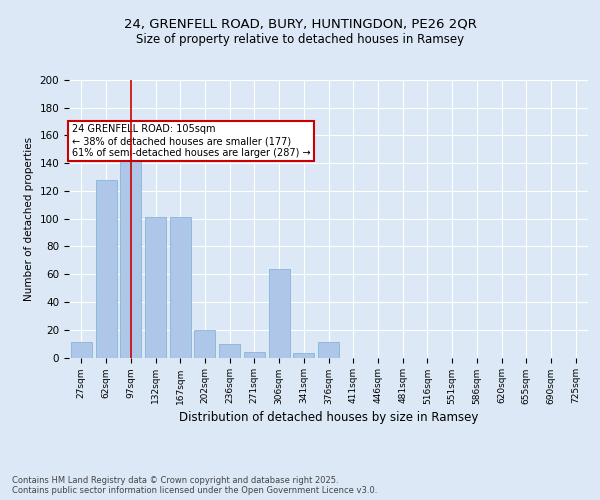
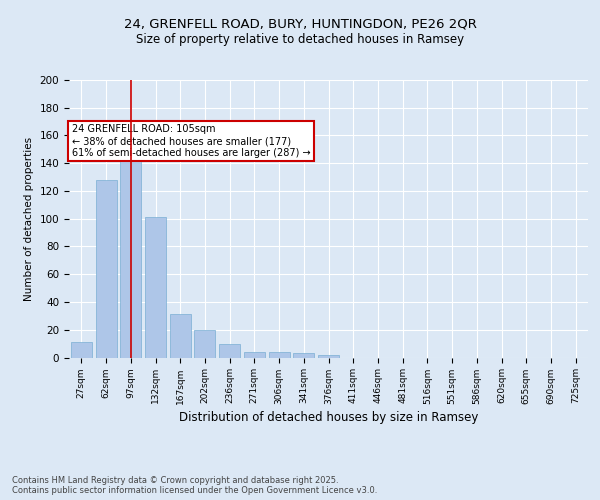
167sqm: 101 -> 31
306sqm: 64 -> 4
376sqm: 11 -> 2
